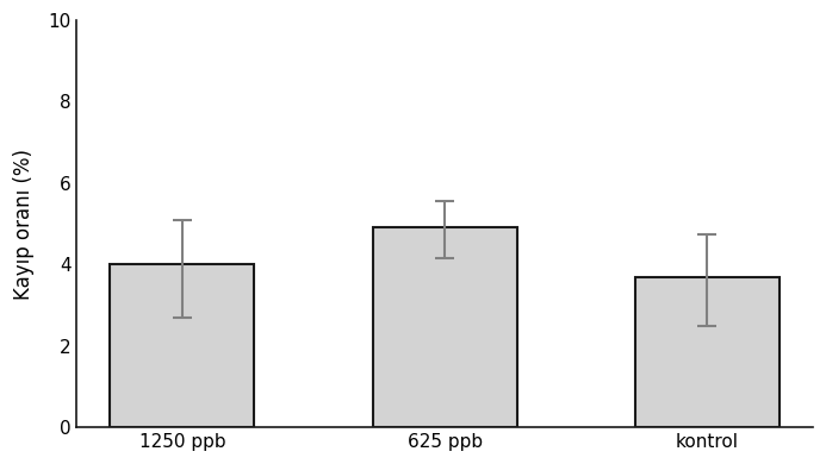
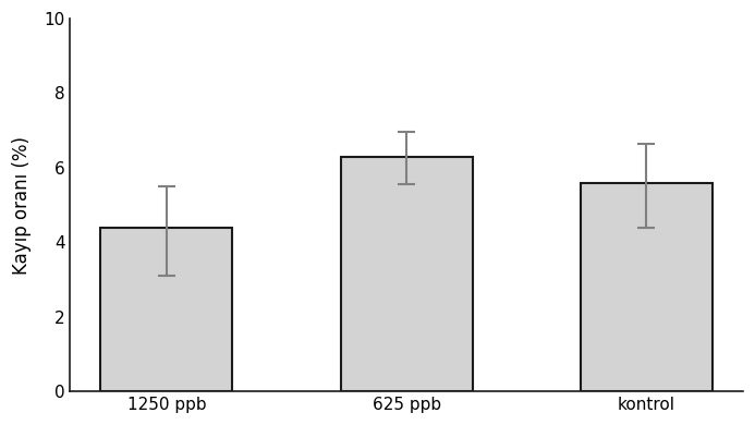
1250 ppb: 4.0 -> 4.4
625 ppb: 4.9 -> 6.3
kontrol: 3.7 -> 5.6
